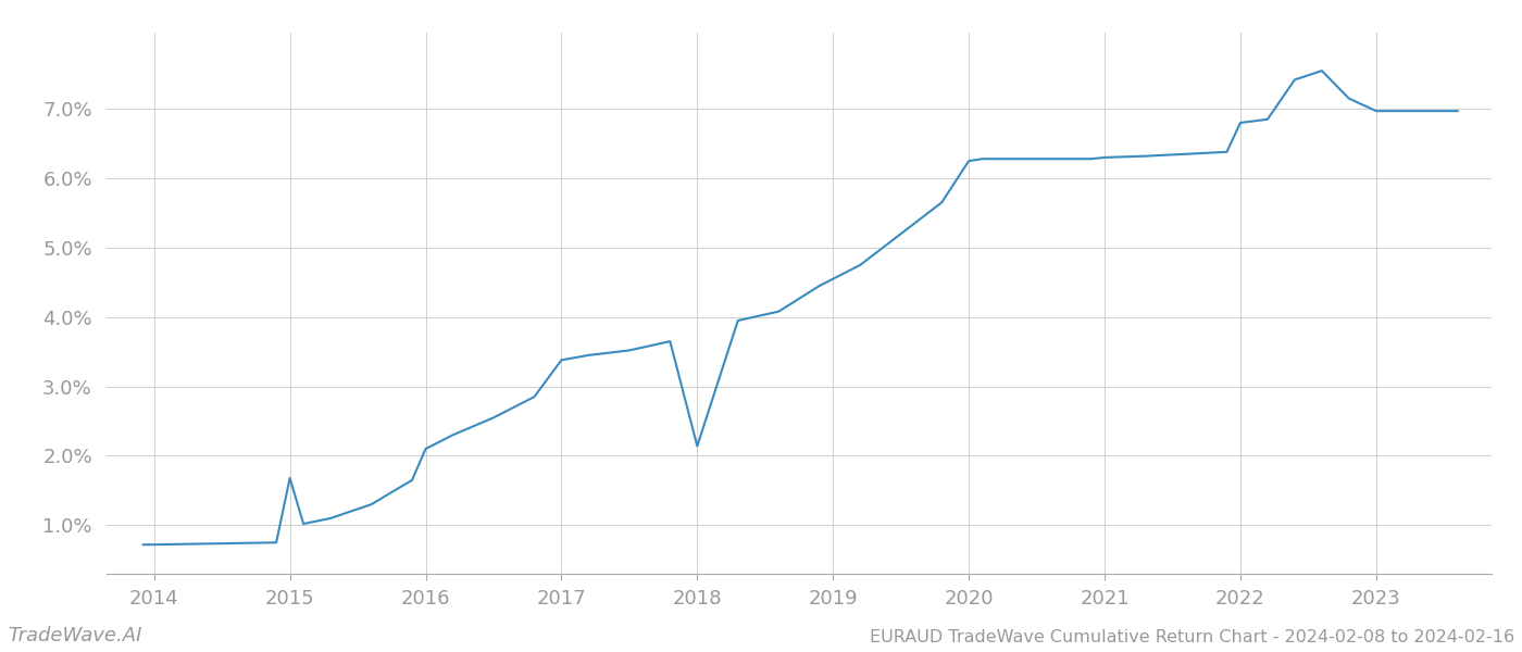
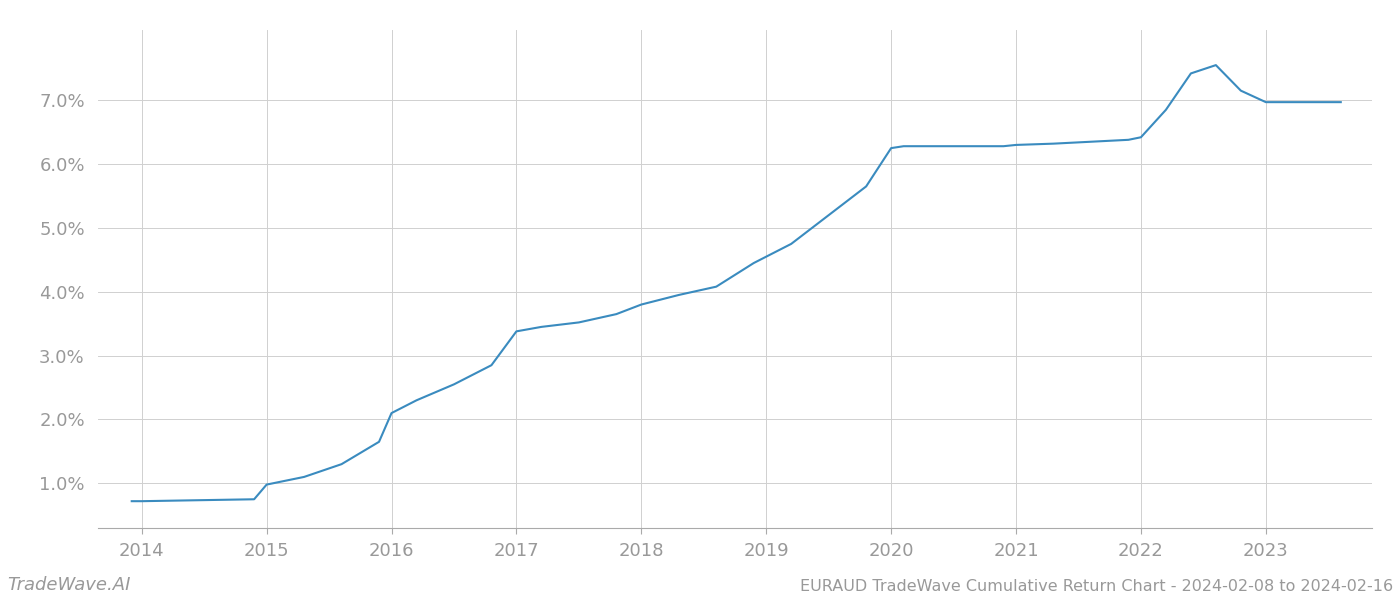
2015: 1.68% -> 0.98%
2018: 2.14% -> 3.80%
2022: 6.80% -> 6.42%
